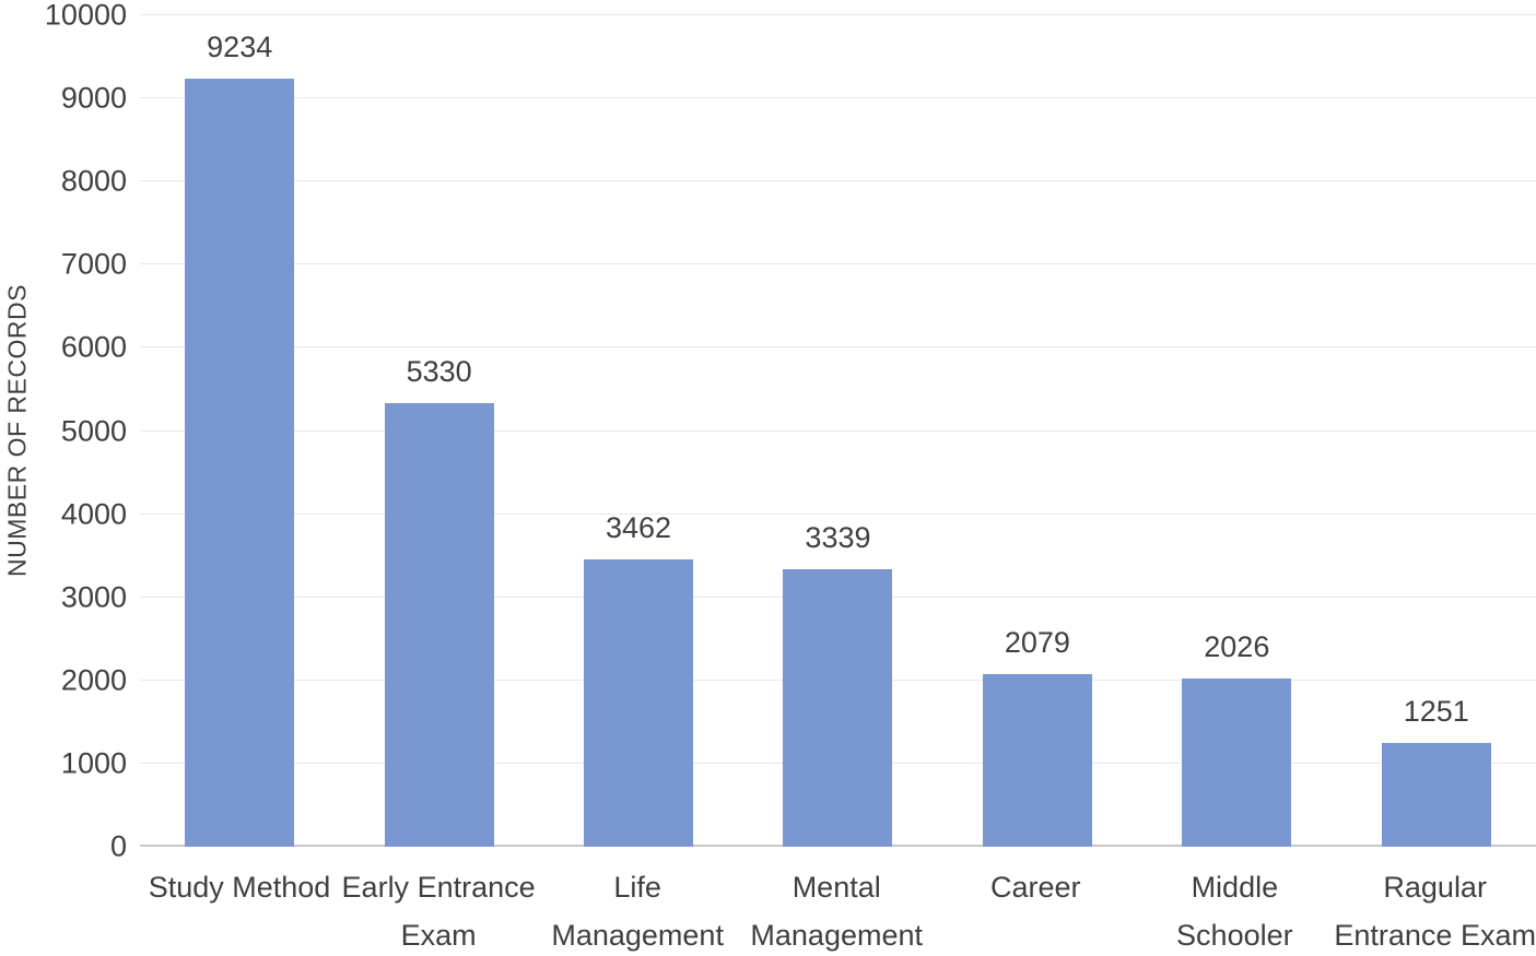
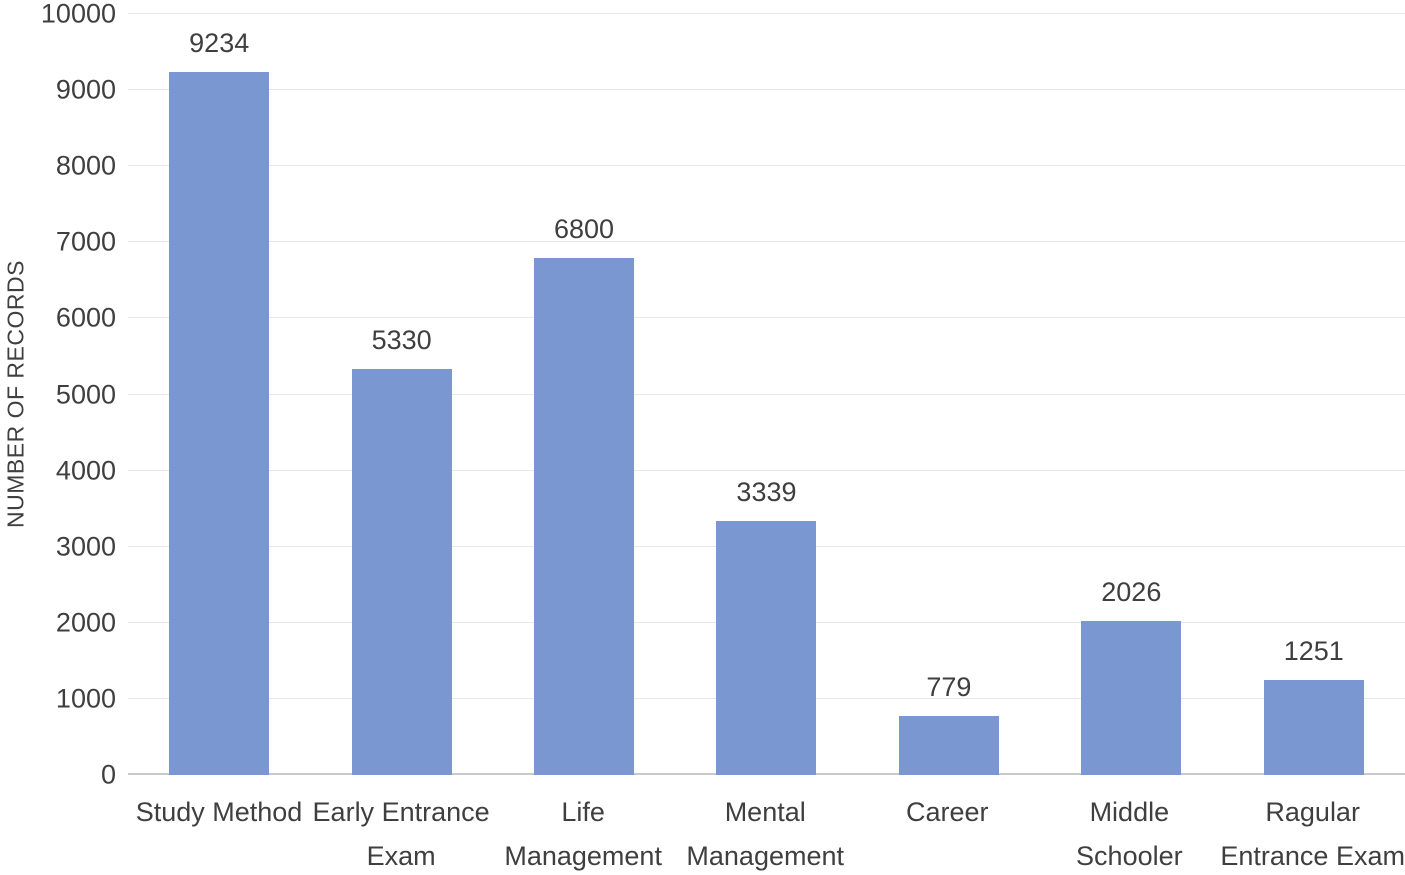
Life Management: 3462 -> 6800
Career: 2079 -> 779
